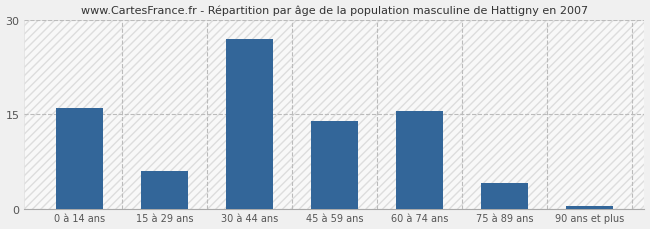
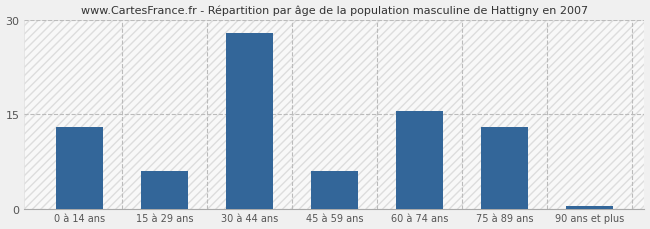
0 à 14 ans: 16.0 -> 13.0
30 à 44 ans: 27.0 -> 28.0
45 à 59 ans: 14.0 -> 6.0
75 à 89 ans: 4.0 -> 13.0
